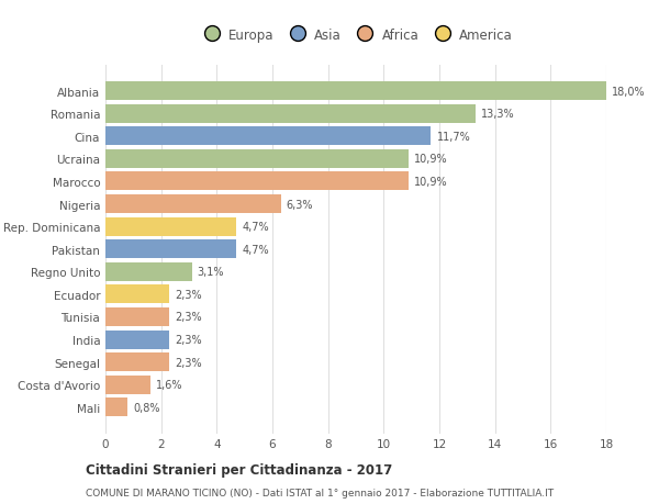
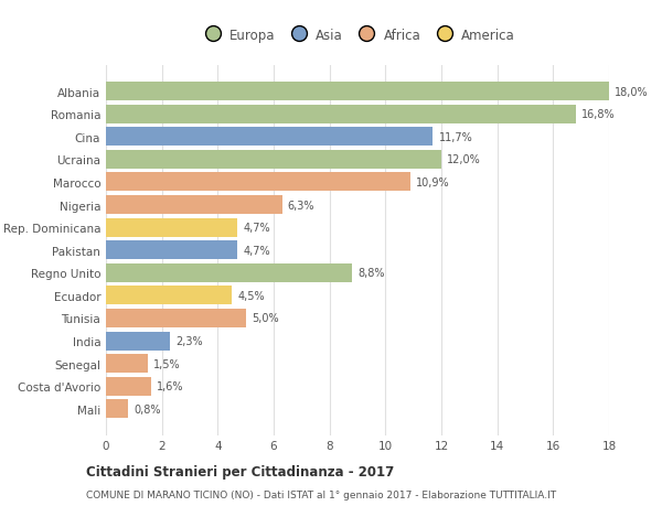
Romania: 13,3% -> 16,8%
Ucraina: 10,9% -> 12,0%
Regno Unito: 3,1% -> 8,8%
Ecuador: 2,3% -> 4,5%
Tunisia: 2,3% -> 5,0%
Senegal: 2,3% -> 1,5%
